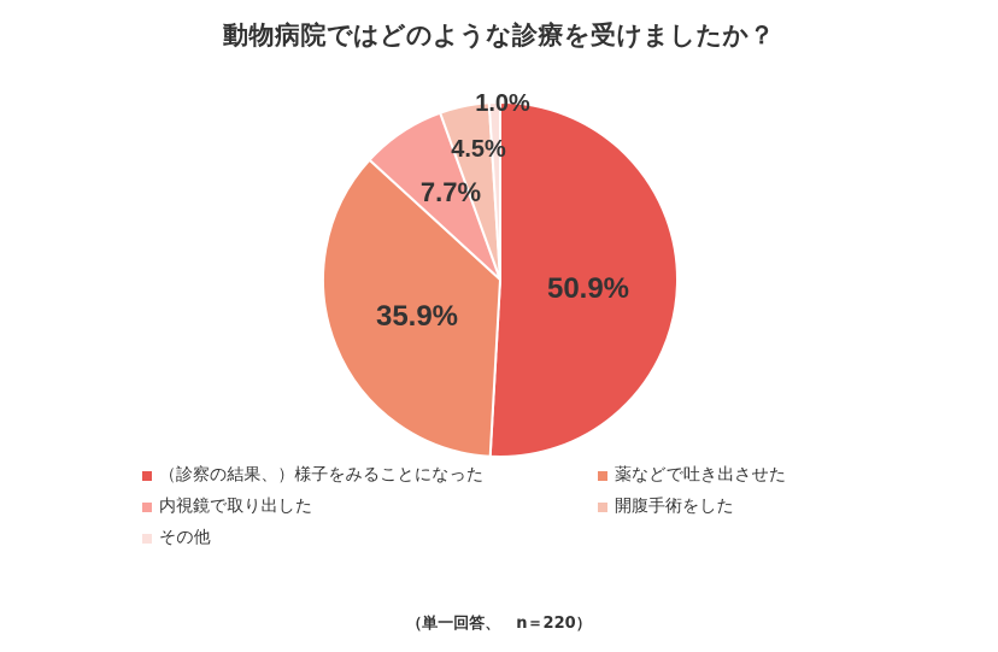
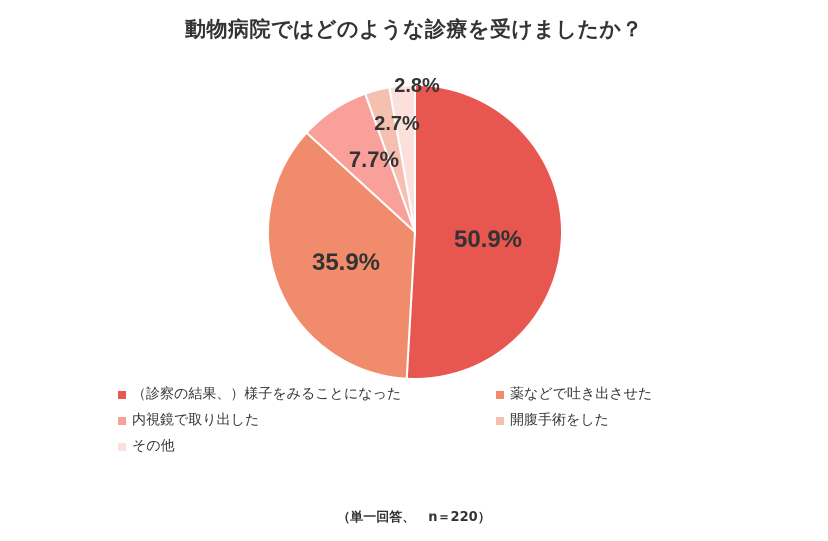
開腹手術をした: 4.5% -> 2.7%
その他: 1.0% -> 2.8%
